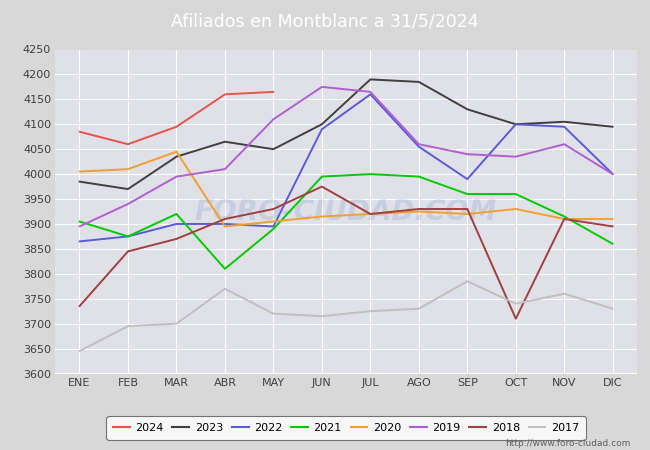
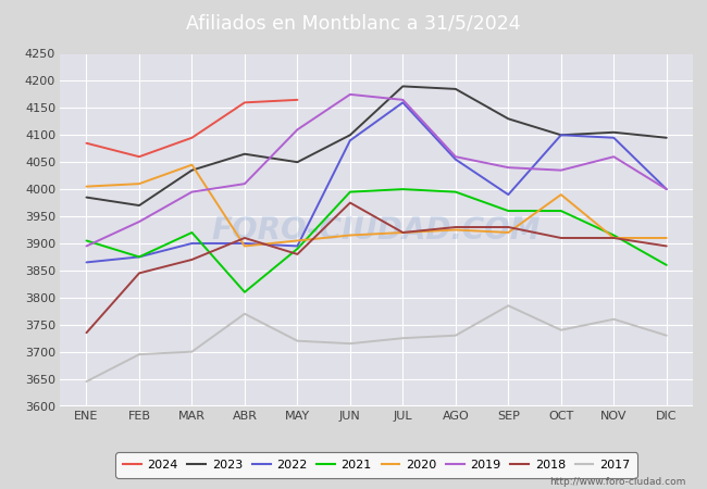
2018/MAY: 3930 -> 3880
2020/OCT: 3930 -> 3990
2018/OCT: 3710 -> 3910
